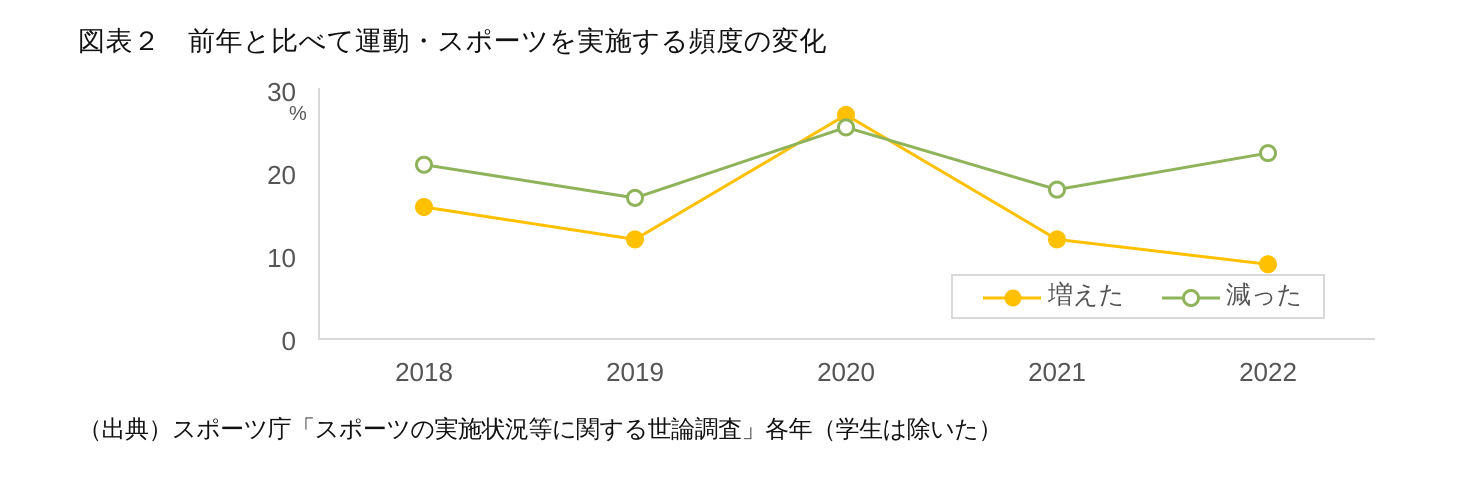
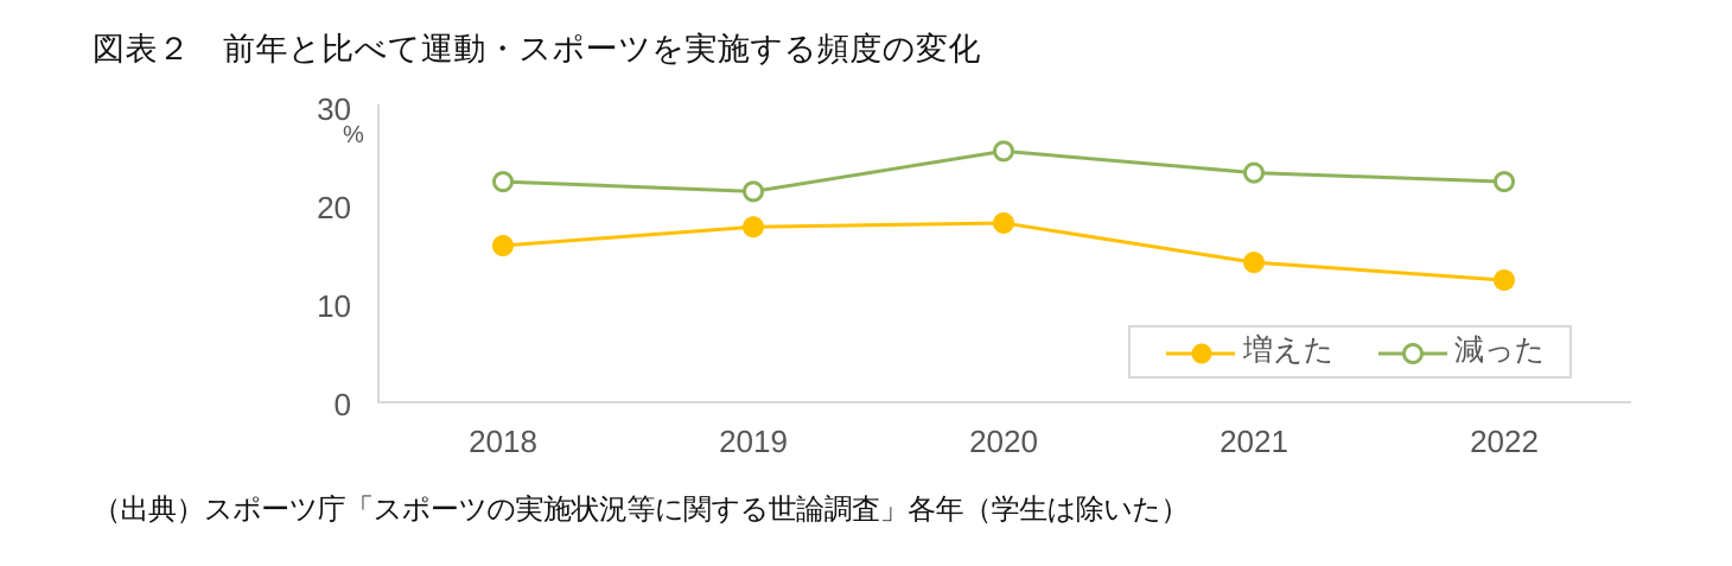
減った/2018: 21 -> 22
増えた/2019: 12 -> 18
減った/2019: 17 -> 21
増えた/2020: 27 -> 18
増えた/2021: 12 -> 14
減った/2021: 18 -> 23
増えた/2022: 9 -> 12
